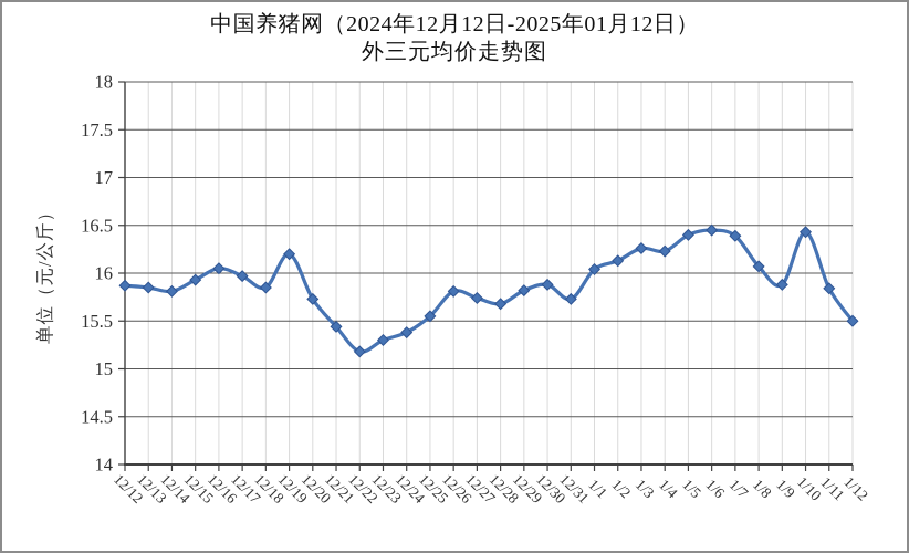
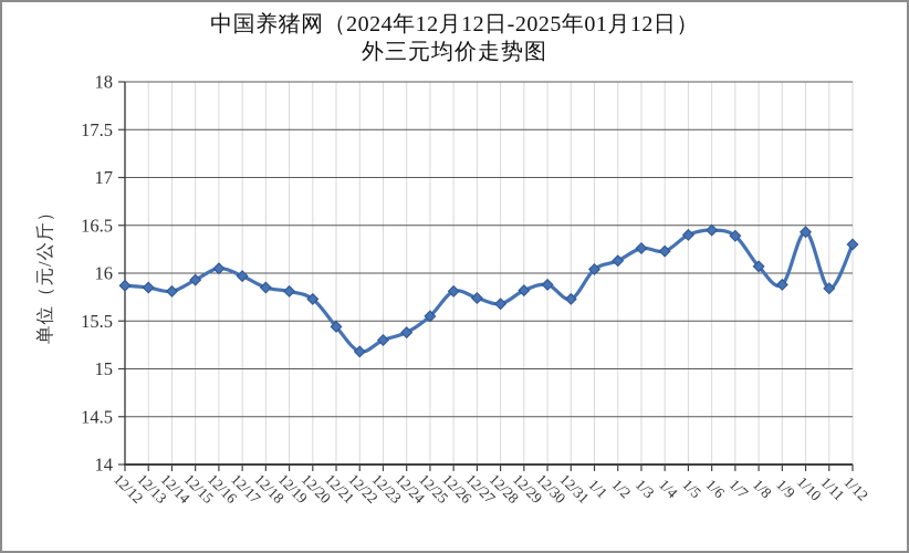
12/19: 16.2 -> 15.8
1/12: 15.5 -> 16.3
